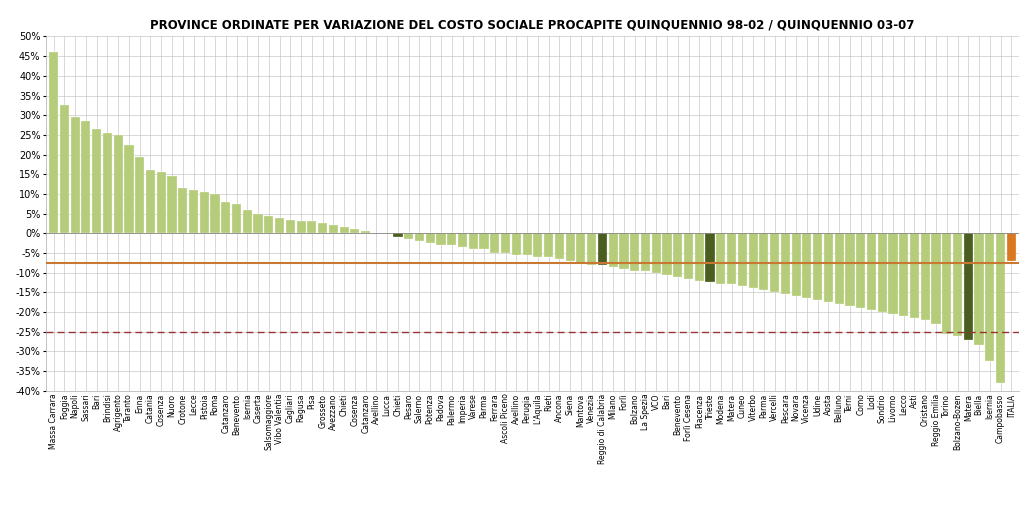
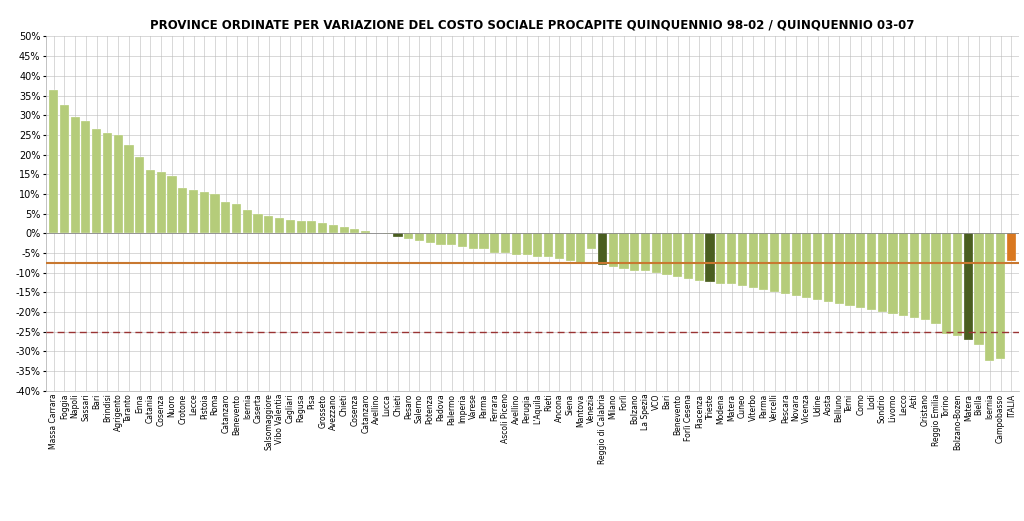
Massa Carrara: 46.0% -> 36.5%
Venezia: -8.0% -> -4.0%
Campobasso: -38.0% -> -32.0%
